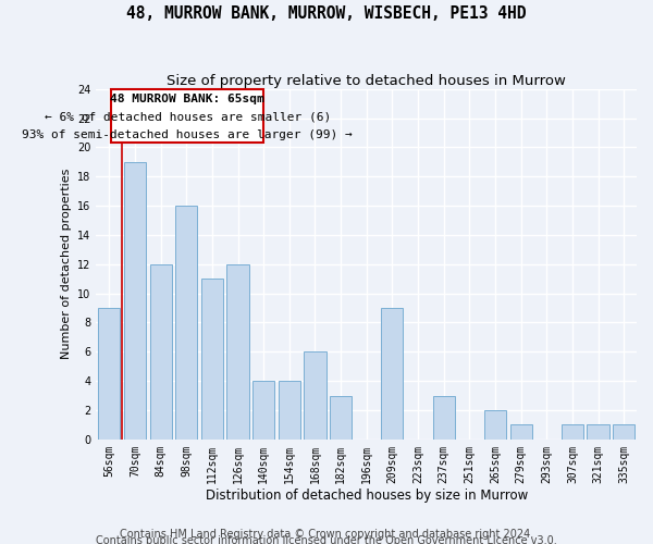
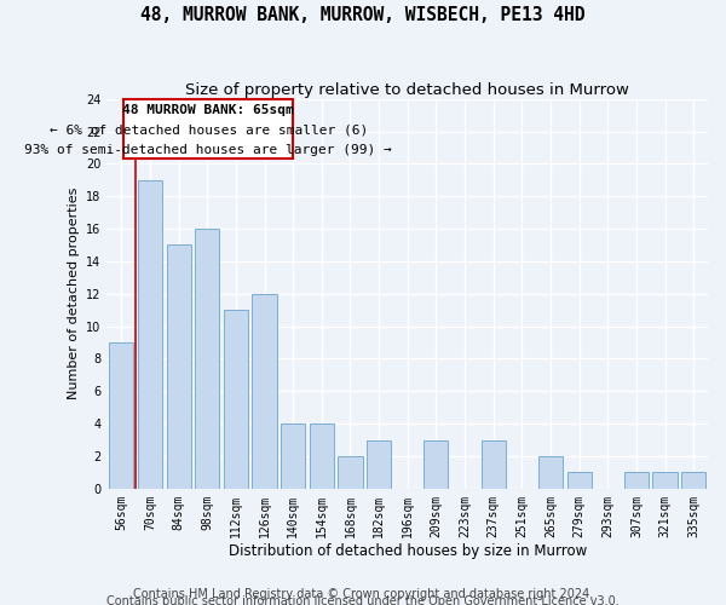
84sqm: 12 -> 15
168sqm: 6 -> 2
209sqm: 9 -> 3
